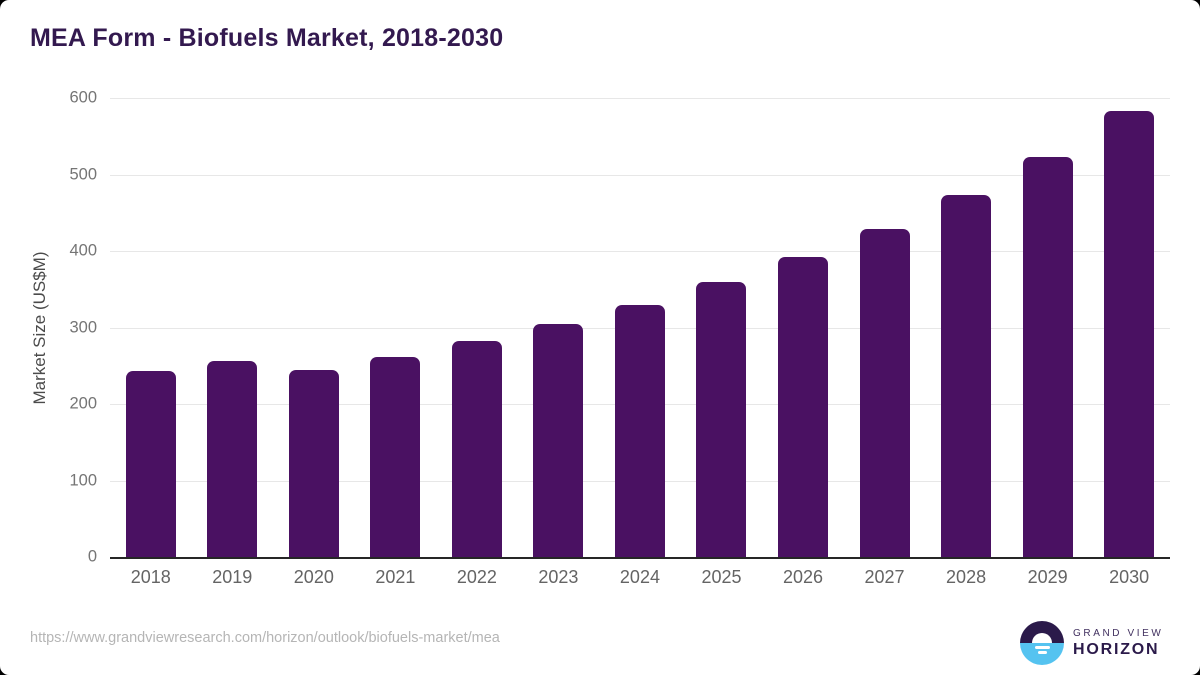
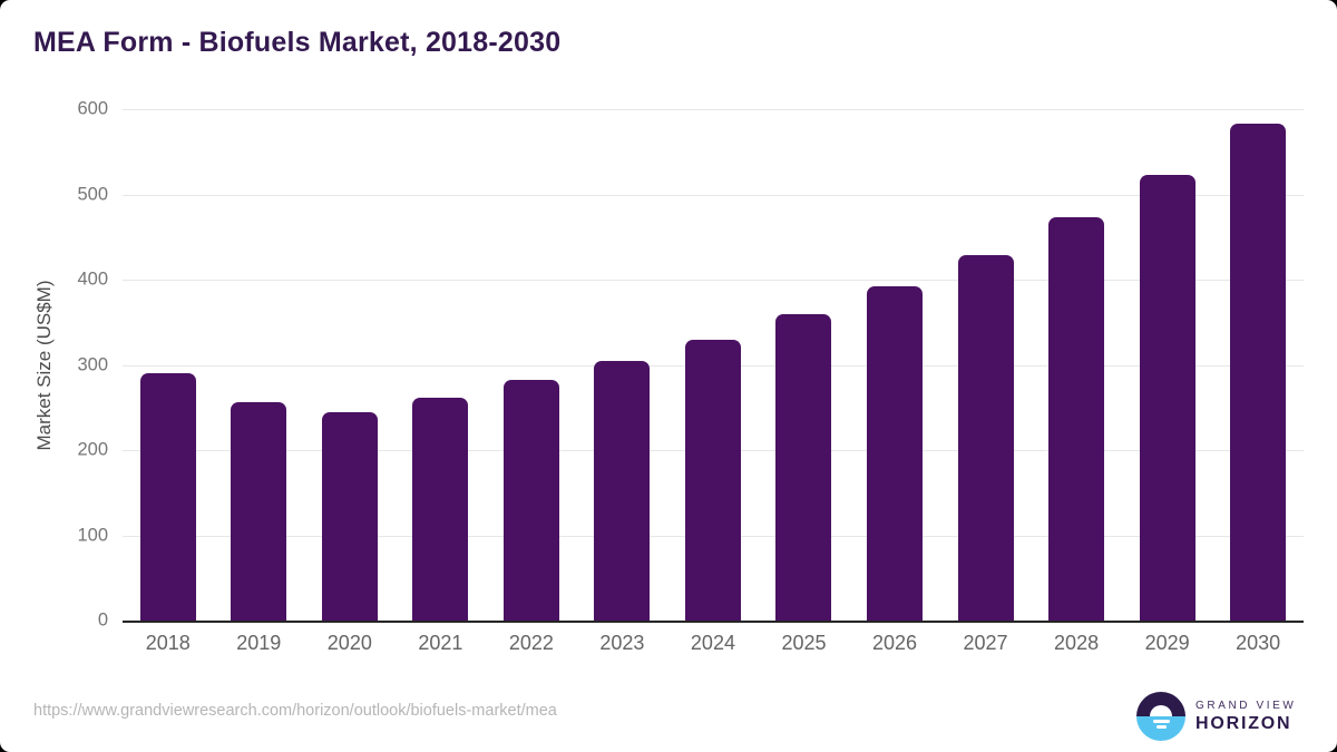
2018: 240 -> 290
